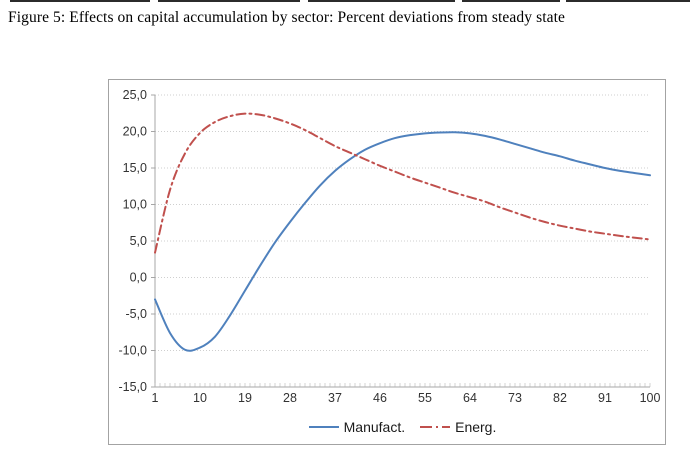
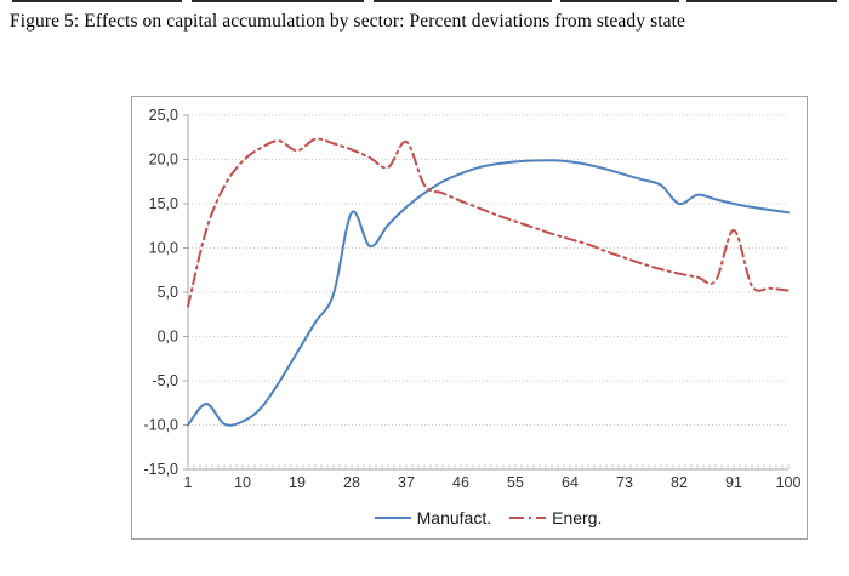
Manufact./1: -3 -> -10
Energ./19: 22 -> 21
Manufact./28: 8 -> 14
Energ./37: 18 -> 22
Manufact./82: 17 -> 15
Energ./91: 6 -> 12
